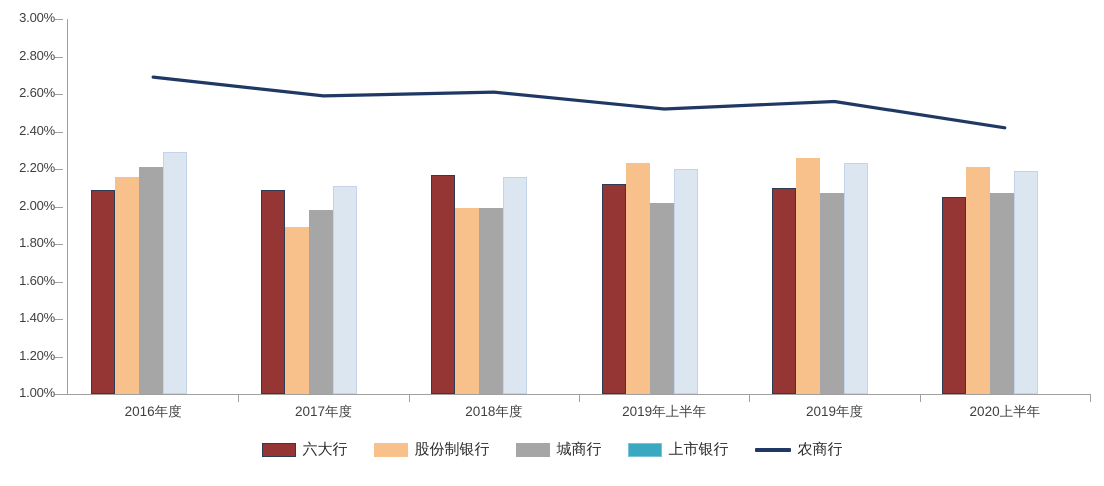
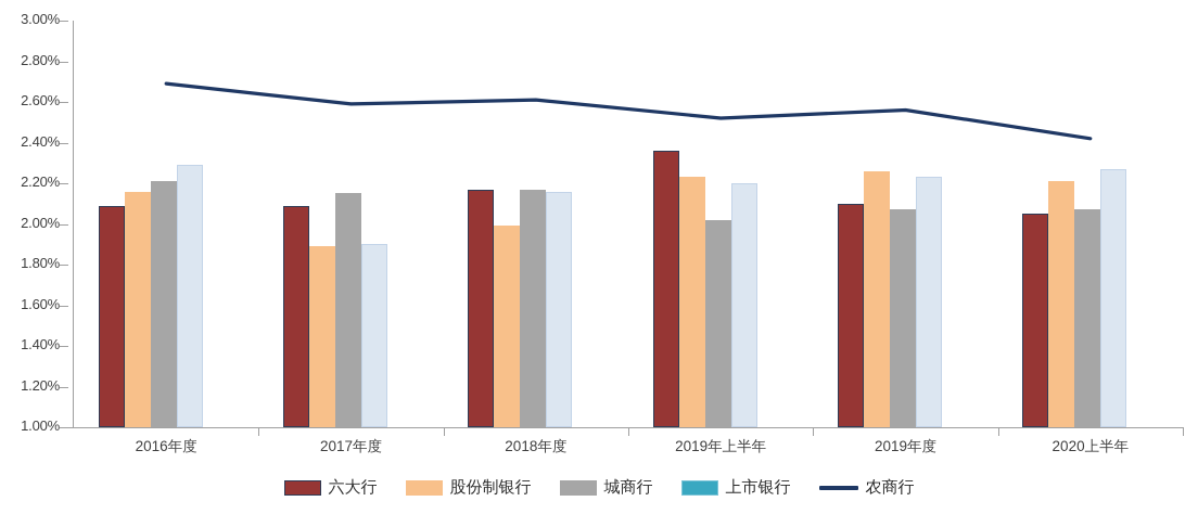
城商行/2017年度: 1.98% -> 2.15%
上市银行/2017年度: 2.11% -> 1.90%
城商行/2018年度: 1.99% -> 2.17%
六大行/2019年上半年: 2.12% -> 2.36%
上市银行/2020上半年: 2.19% -> 2.27%
